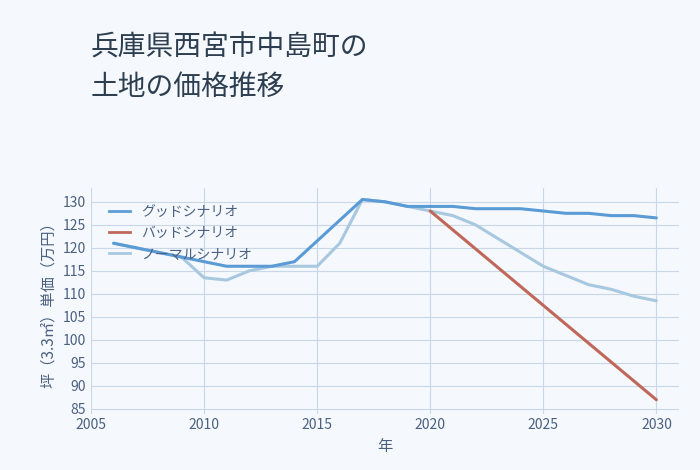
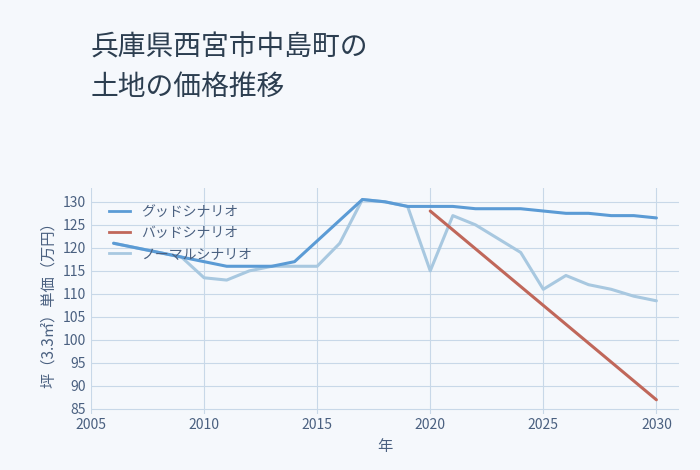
ノーマルシナリオ/2020: 128.0 -> 115.0
ノーマルシナリオ/2025: 116.0 -> 111.0
